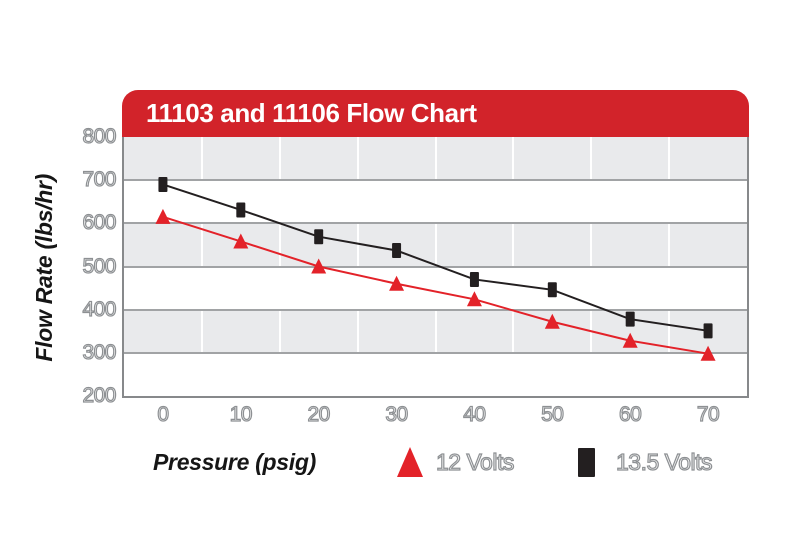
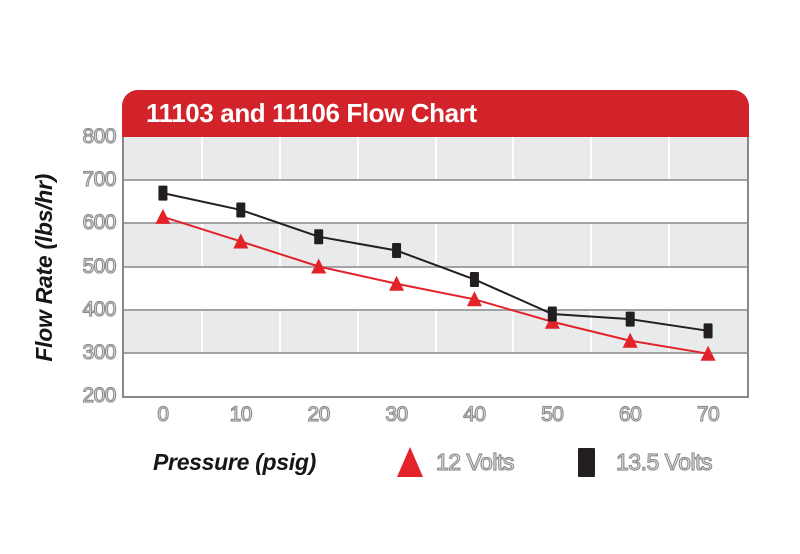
13.5 Volts/0: 690 -> 670
13.5 Volts/50: 450 -> 390
